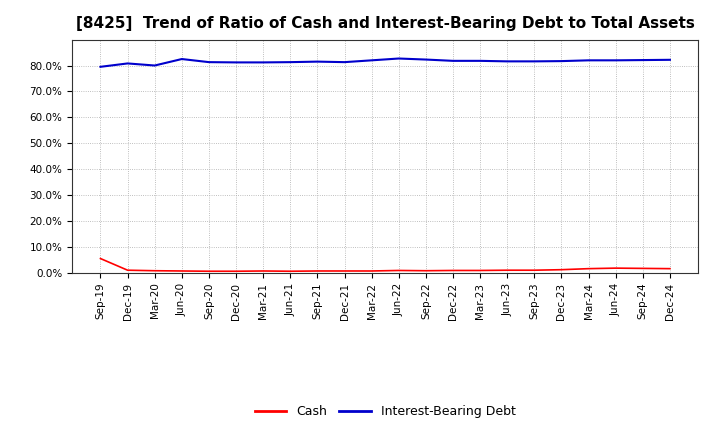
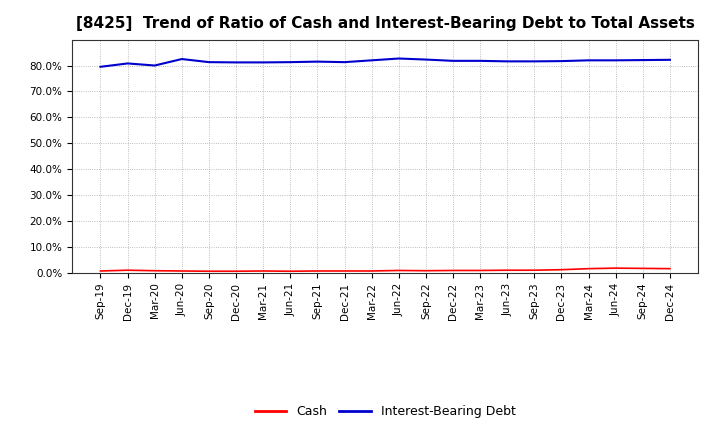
Cash/Sep-19: 5.5% -> 0.7%
